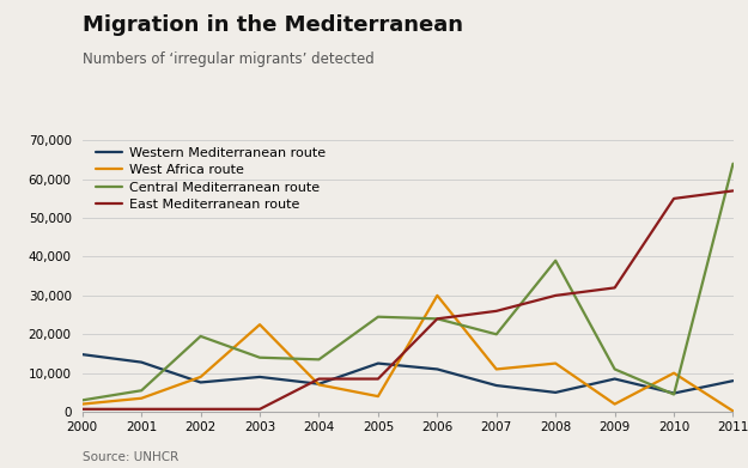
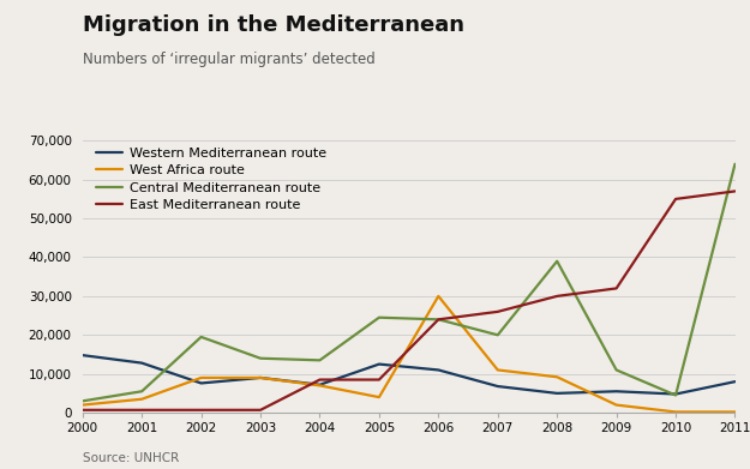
West Africa route/2003: 22,500 -> 9,000
West Africa route/2008: 12,500 -> 9,200
Western Mediterranean route/2009: 8,500 -> 5,500
West Africa route/2010: 10,000 -> 200
